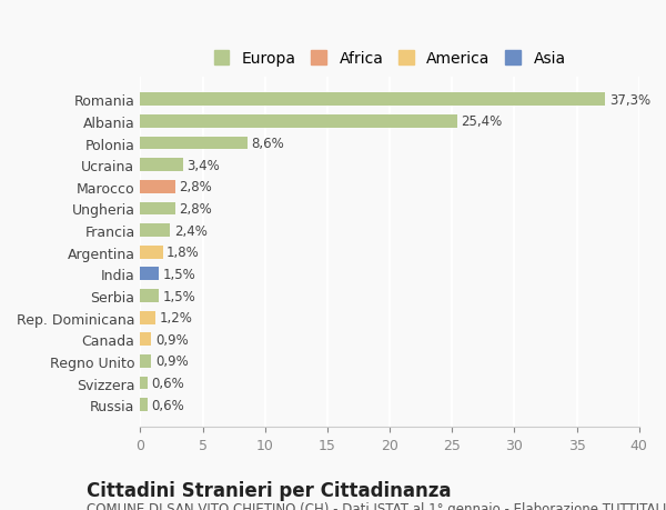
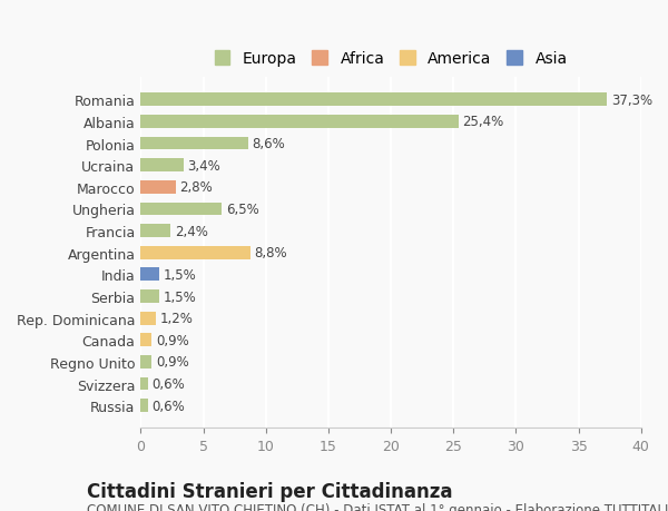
Ungheria: 2,8% -> 6,5%
Argentina: 1,8% -> 8,8%
